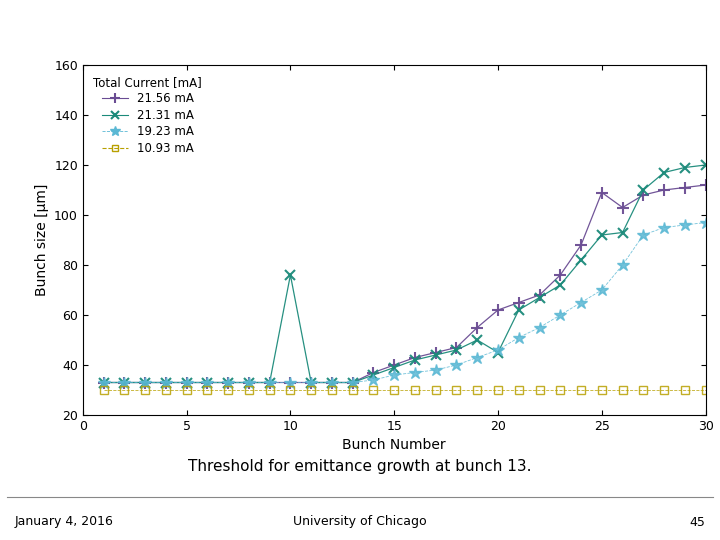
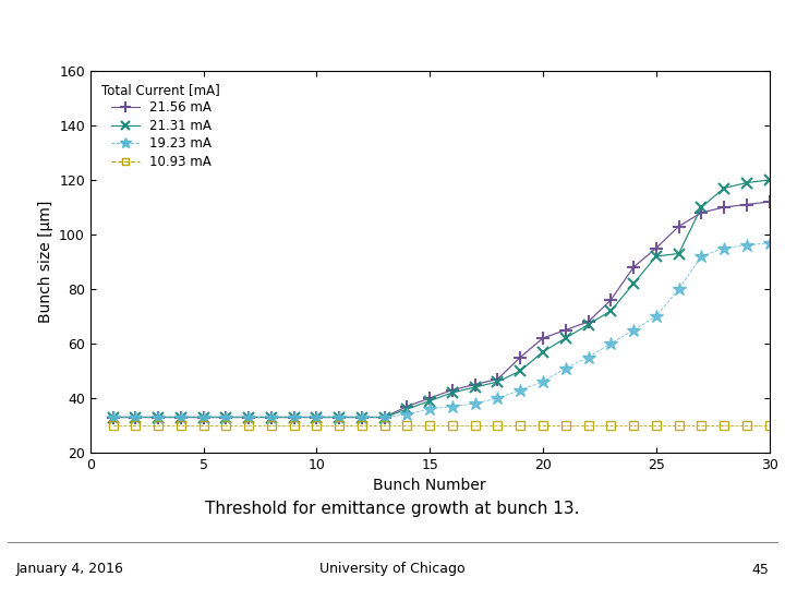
21.31 mA/10: 76 -> 33
21.31 mA/20: 45 -> 57
21.56 mA/25: 109 -> 95
